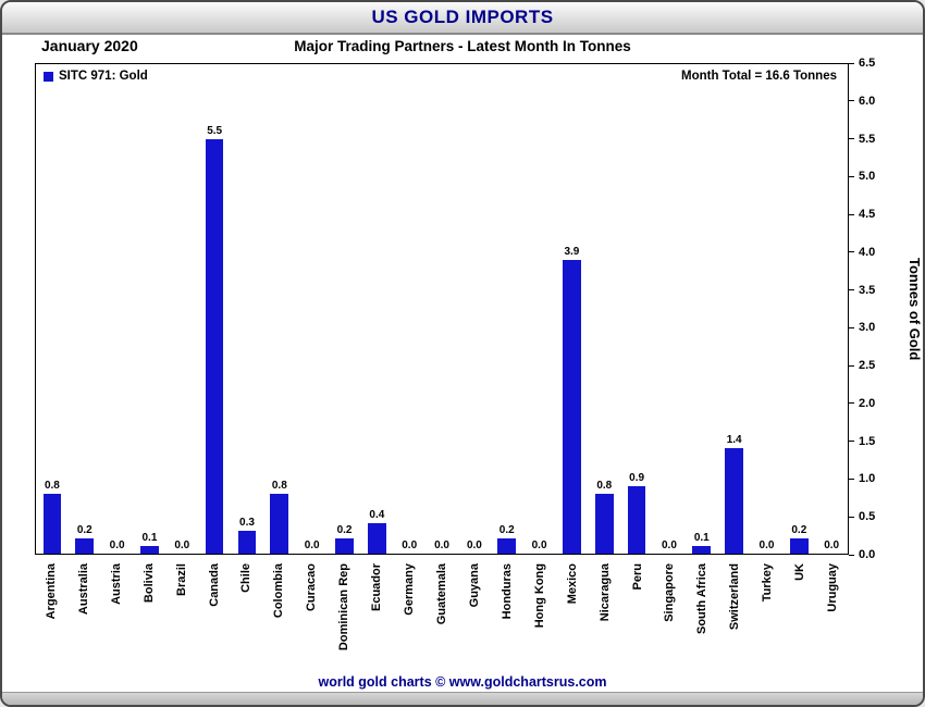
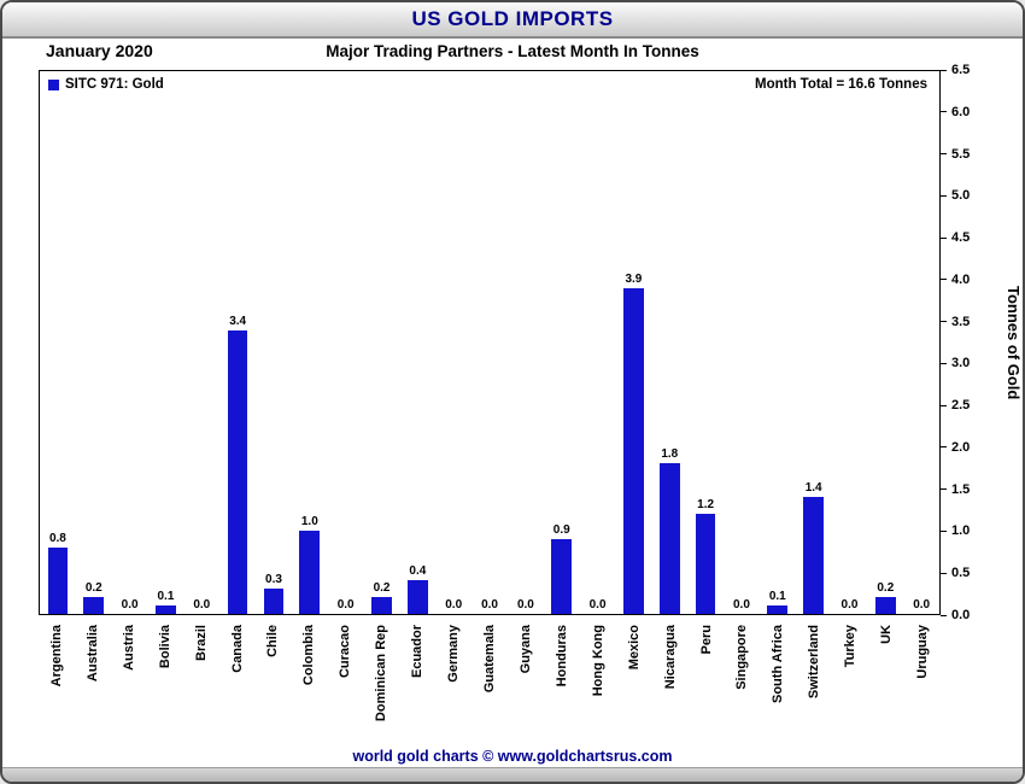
Canada: 5.5 -> 3.4
Colombia: 0.8 -> 1.0
Honduras: 0.2 -> 0.9
Nicaragua: 0.8 -> 1.8
Peru: 0.9 -> 1.2
